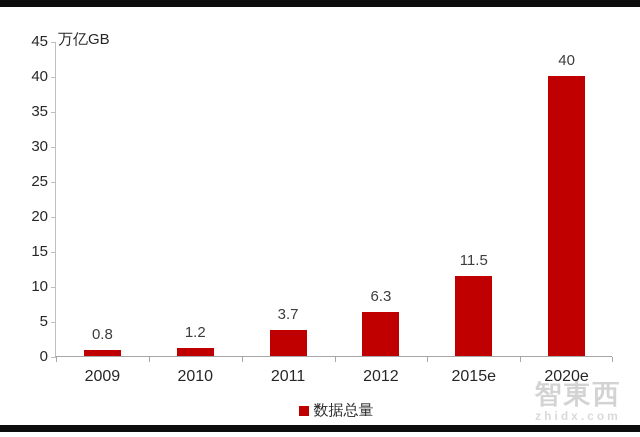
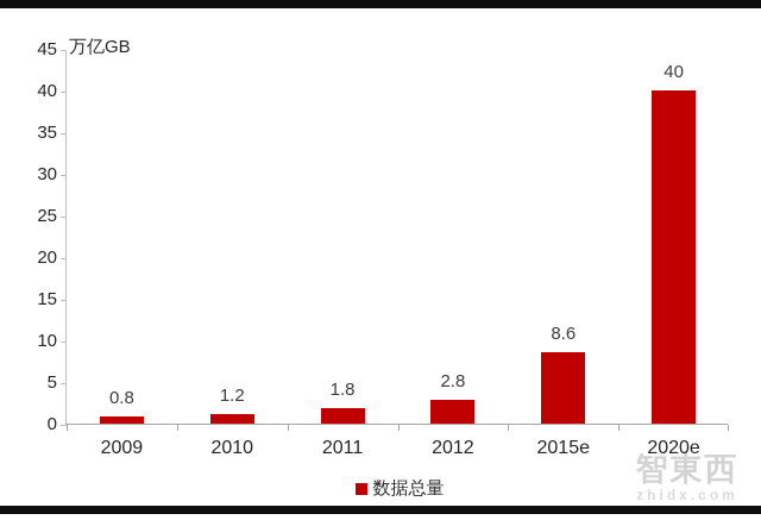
2011: 3.7 -> 1.8
2012: 6.3 -> 2.8
2015e: 11.5 -> 8.6
